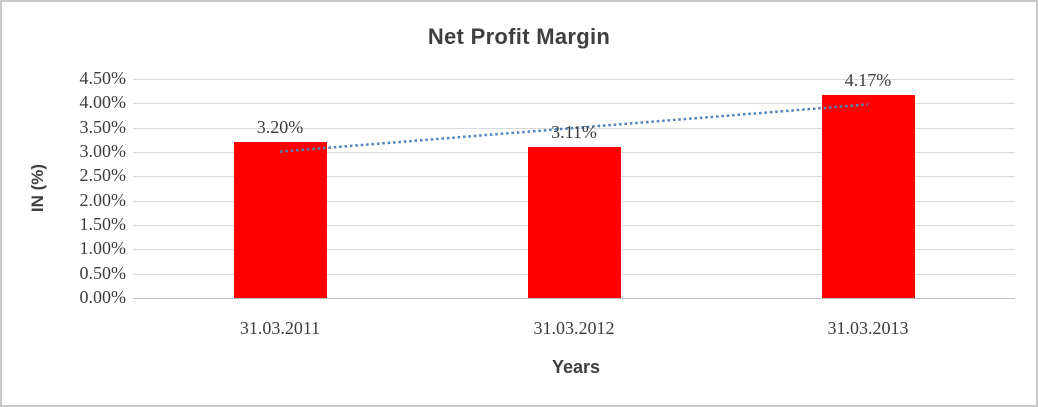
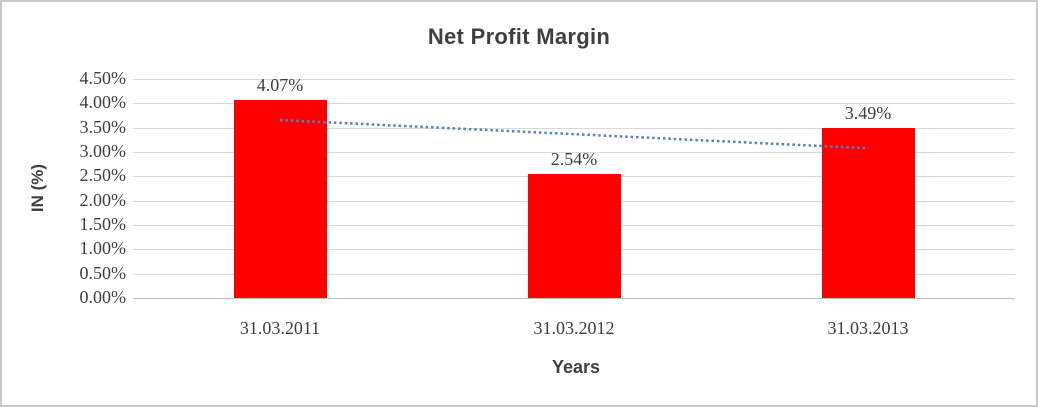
31.03.2011: 3.20% -> 4.07%
31.03.2012: 3.11% -> 2.54%
31.03.2013: 4.17% -> 3.49%
